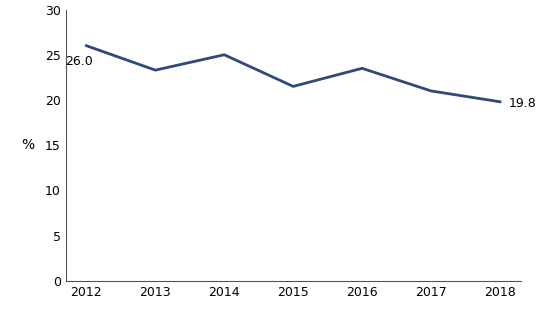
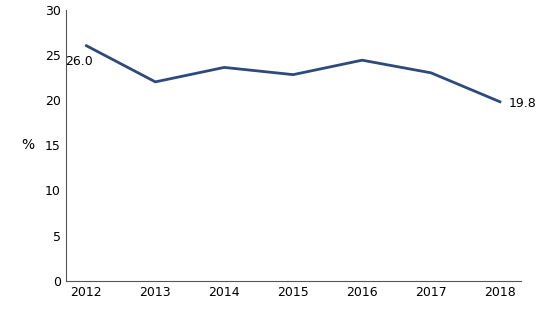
2013: 23.3 -> 22.0
2014: 25.0 -> 23.6
2015: 21.5 -> 22.8
2016: 23.5 -> 24.4
2017: 21.0 -> 23.0
